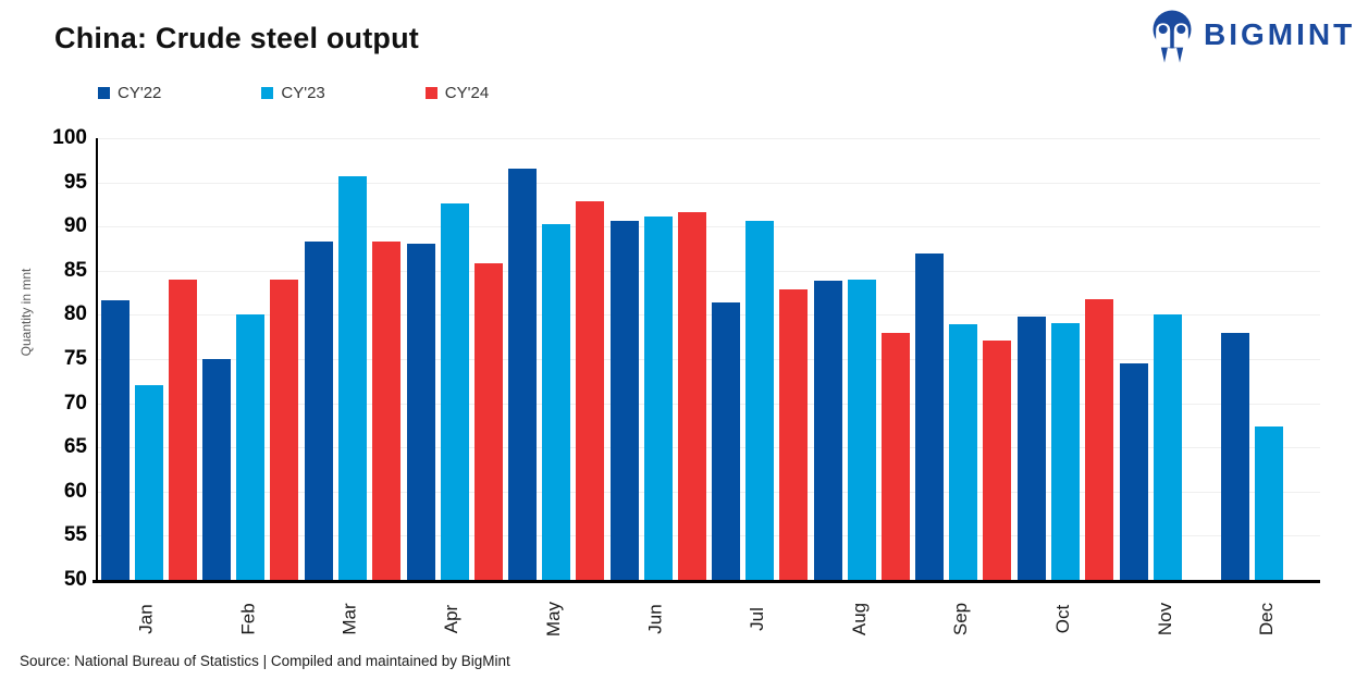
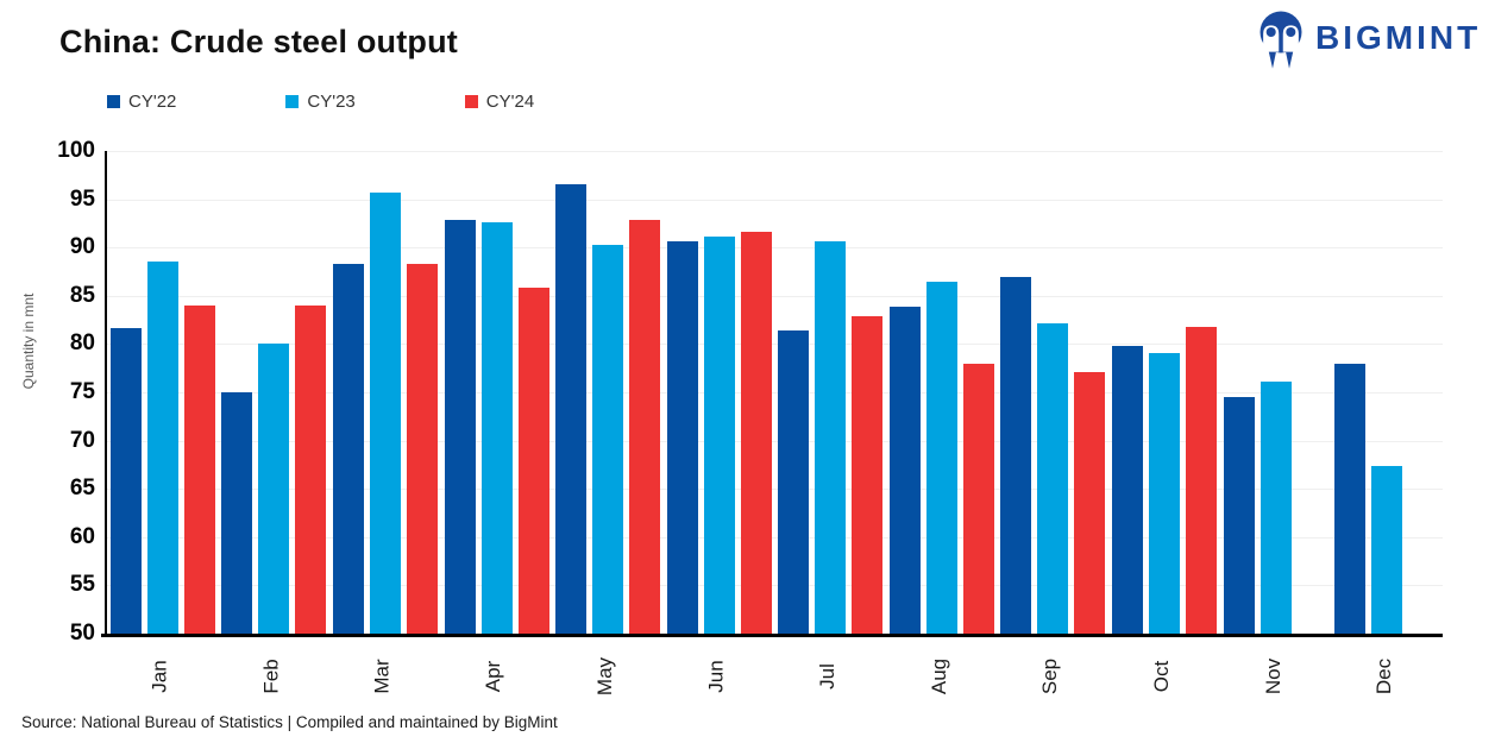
CY'23/Jan: 72 -> 89
CY'22/Apr: 88 -> 93
CY'23/Aug: 84 -> 86
CY'23/Sep: 79 -> 82
CY'23/Nov: 80 -> 76
